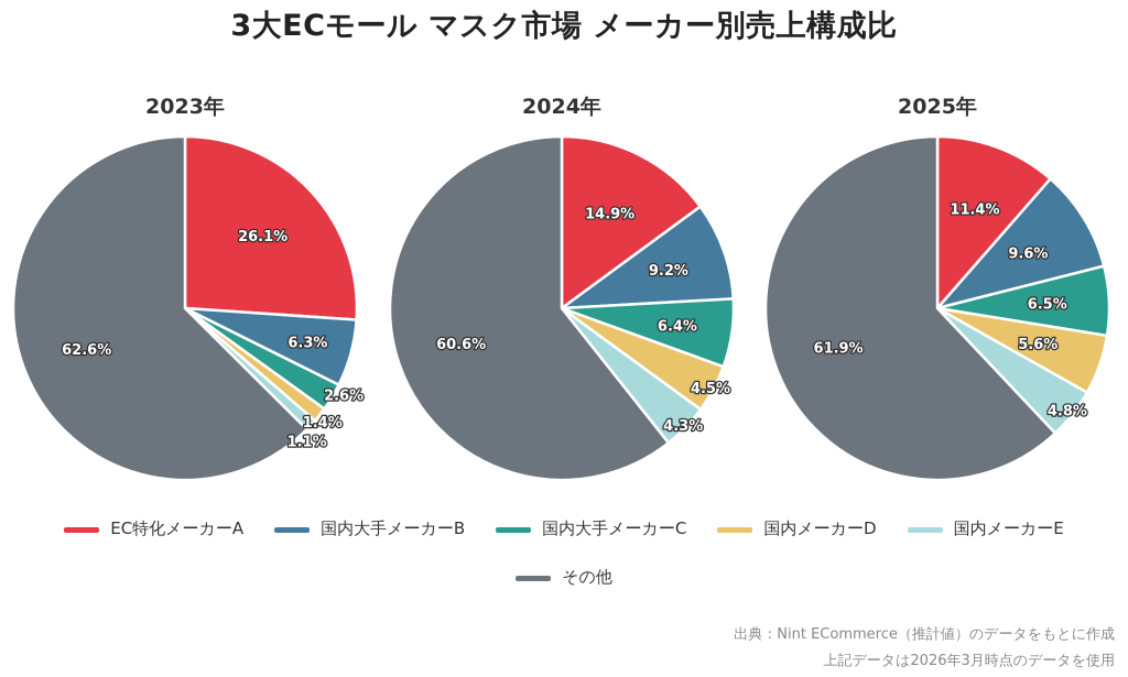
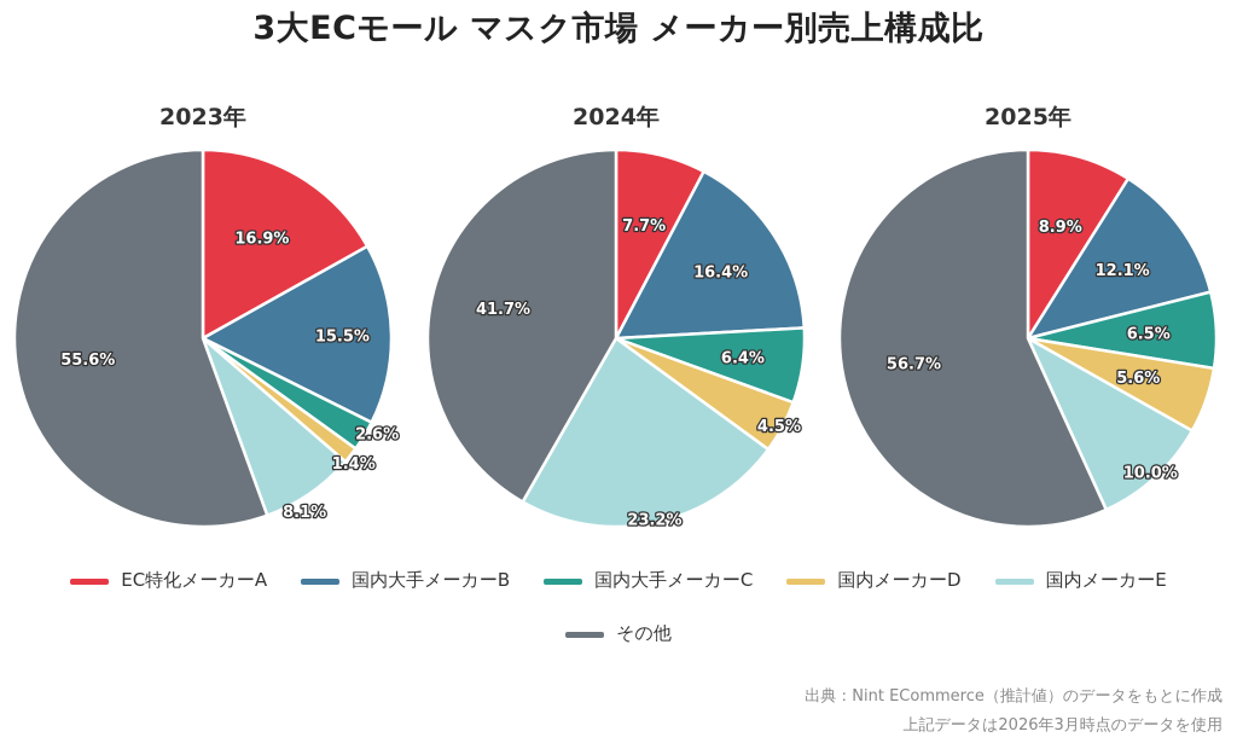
2023年/EC特化メーカーA: 26.1% -> 16.9%
2023年/国内大手メーカーB: 6.3% -> 15.5%
2023年/国内メーカーE: 1.1% -> 8.1%
2023年/その他: 62.6% -> 55.6%
2024年/EC特化メーカーA: 14.9% -> 7.7%
2024年/国内大手メーカーB: 9.2% -> 16.4%
2024年/国内メーカーE: 4.3% -> 23.2%
2024年/その他: 60.6% -> 41.7%
2025年/EC特化メーカーA: 11.4% -> 8.9%
2025年/国内大手メーカーB: 9.6% -> 12.1%
2025年/国内メーカーE: 4.8% -> 10.0%
2025年/その他: 61.9% -> 56.7%
